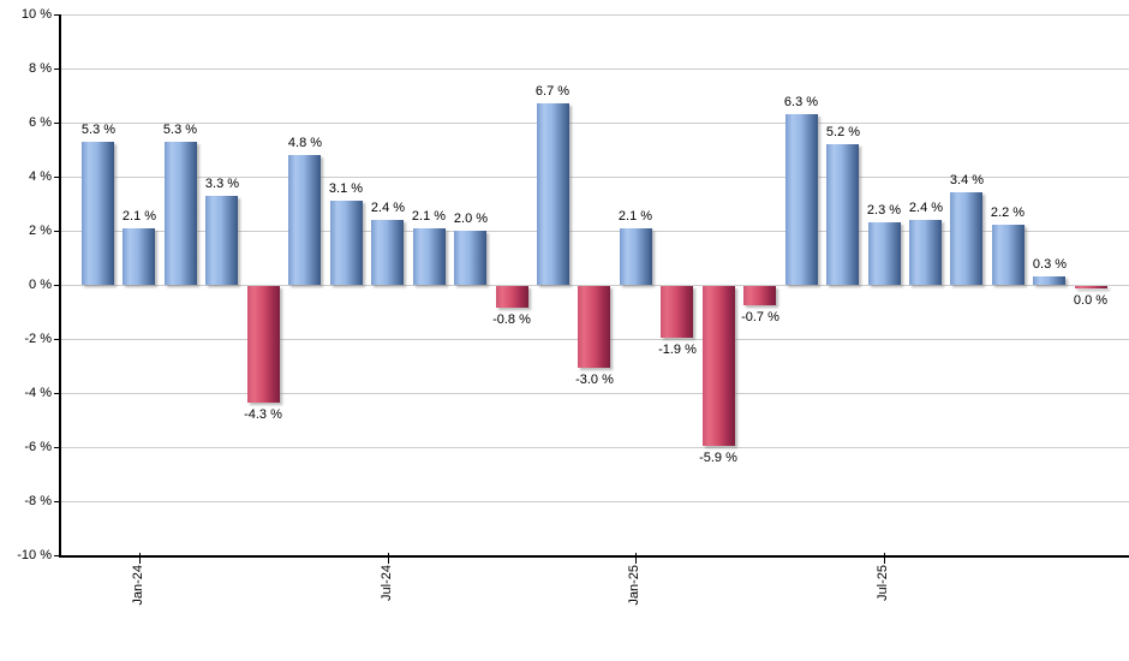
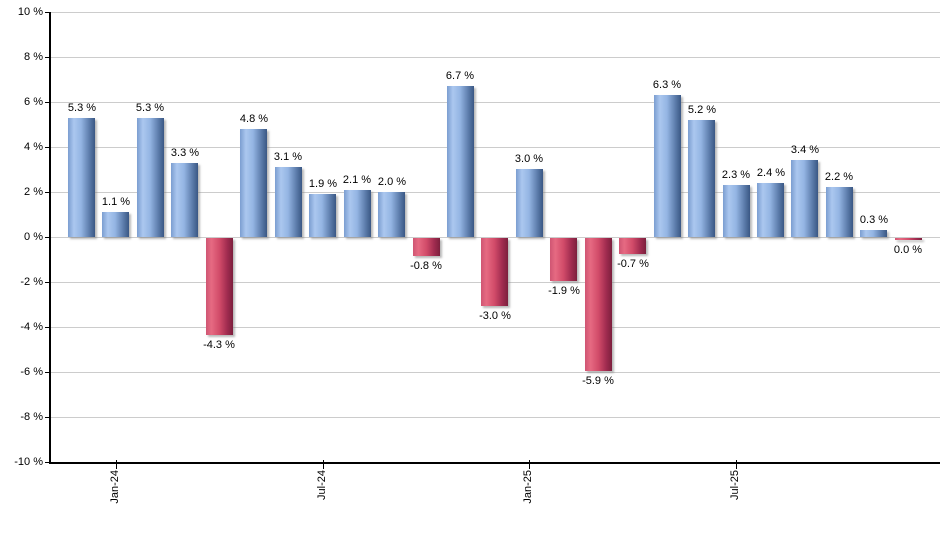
Jan-24: 2.1 -> 1.1
Jul-24: 2.4 -> 1.9
Jan-25: 2.1 -> 3.0
